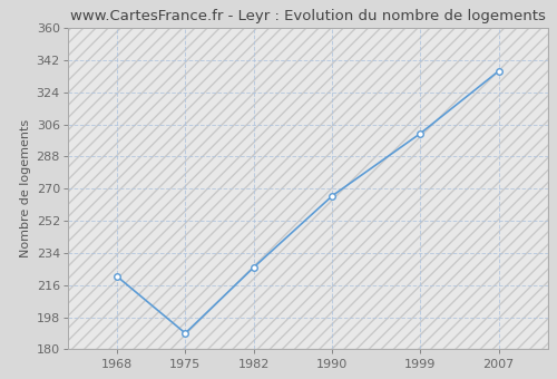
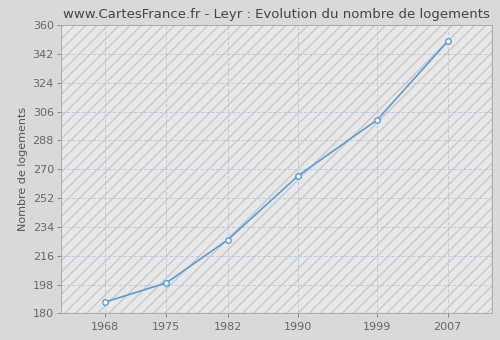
1968: 221 -> 187
1975: 189 -> 199
2007: 336 -> 350
